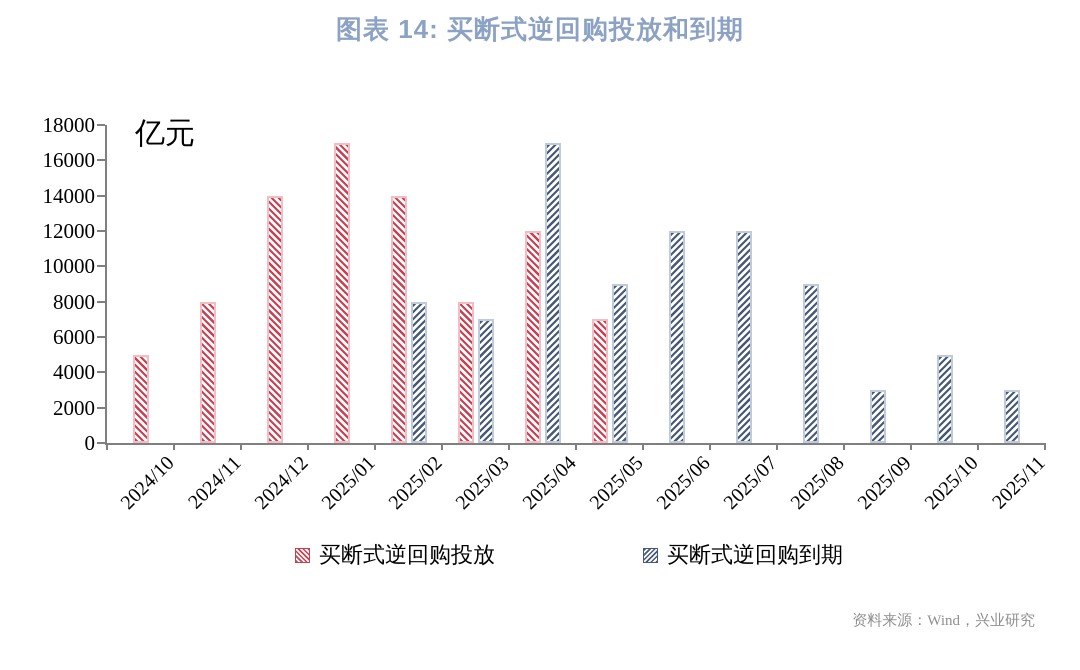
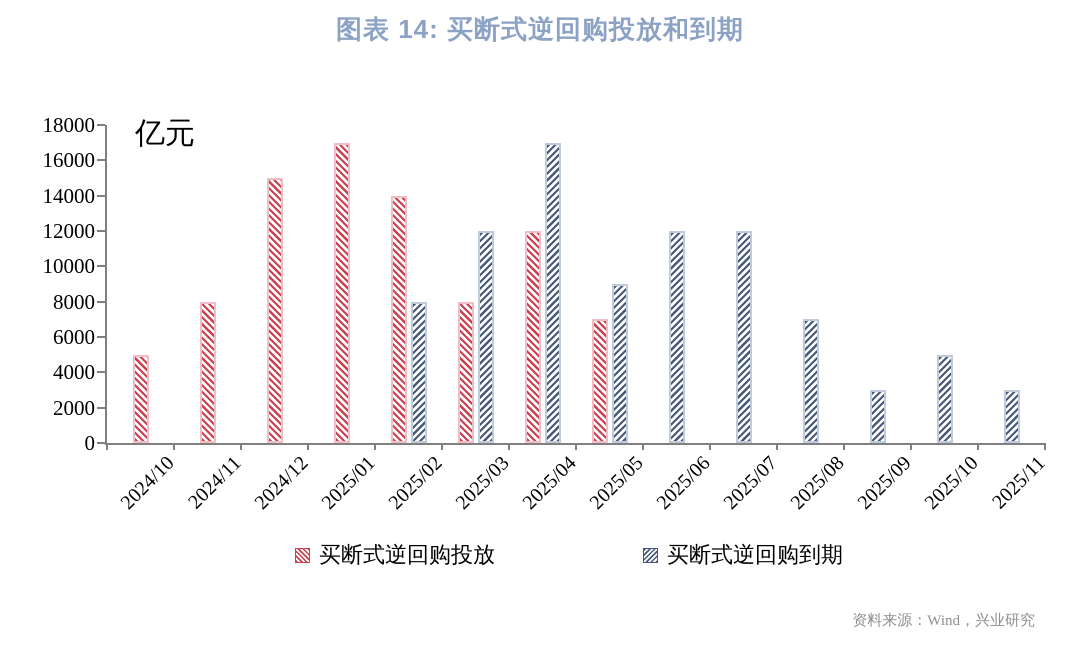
买断式逆回购投放/2024/12: 14000 -> 15000
买断式逆回购到期/2025/03: 7000 -> 12000
买断式逆回购到期/2025/08: 9000 -> 7000
